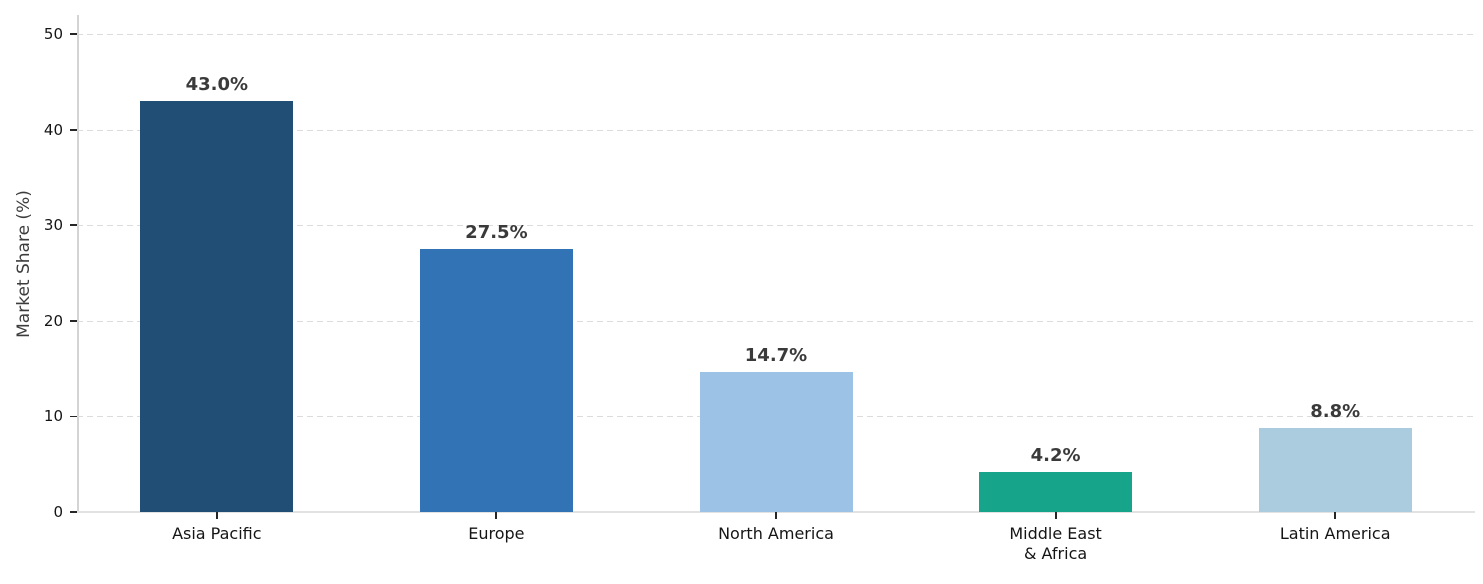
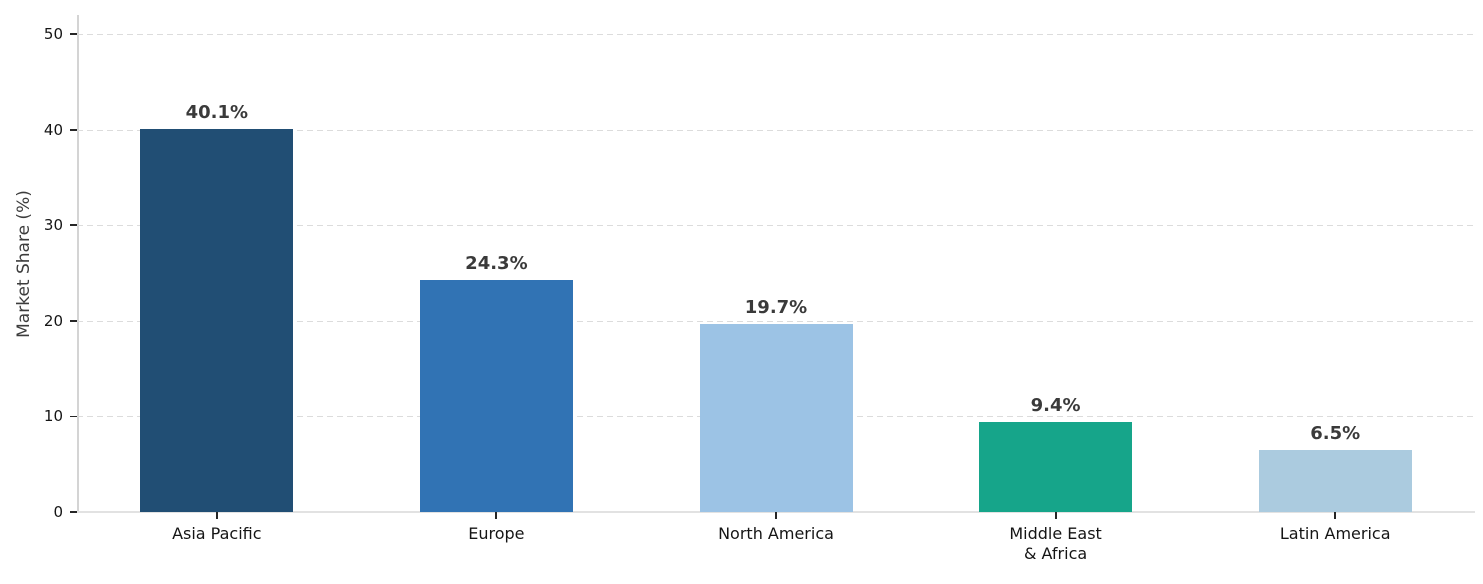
Asia Pacific: 43.0% -> 40.1%
Europe: 27.5% -> 24.3%
North America: 14.7% -> 19.7%
Middle East & Africa: 4.2% -> 9.4%
Latin America: 8.8% -> 6.5%
